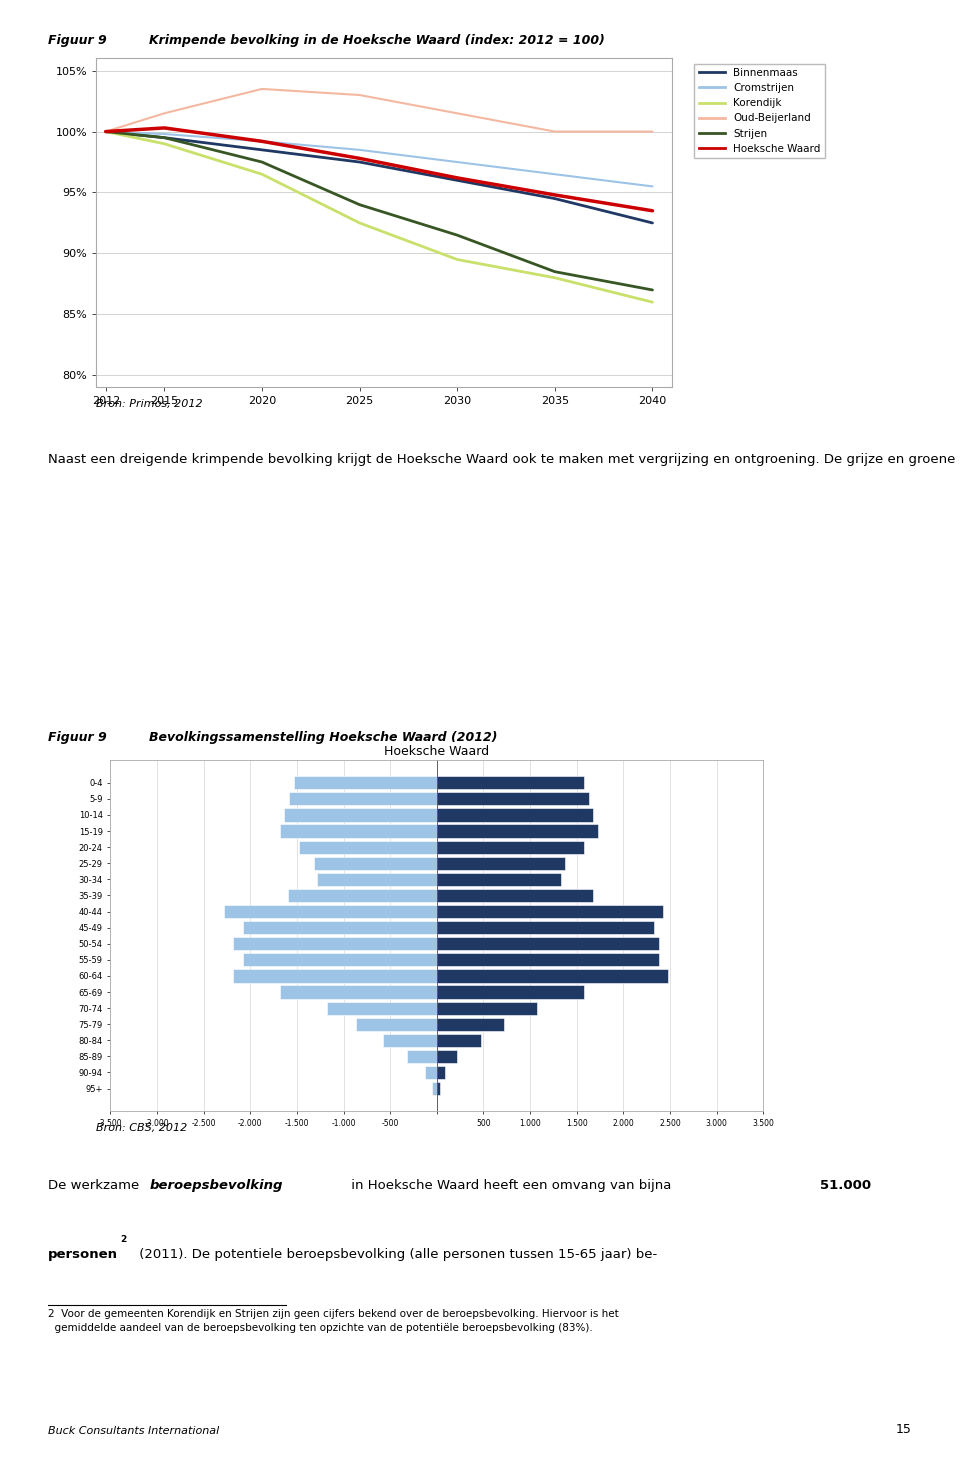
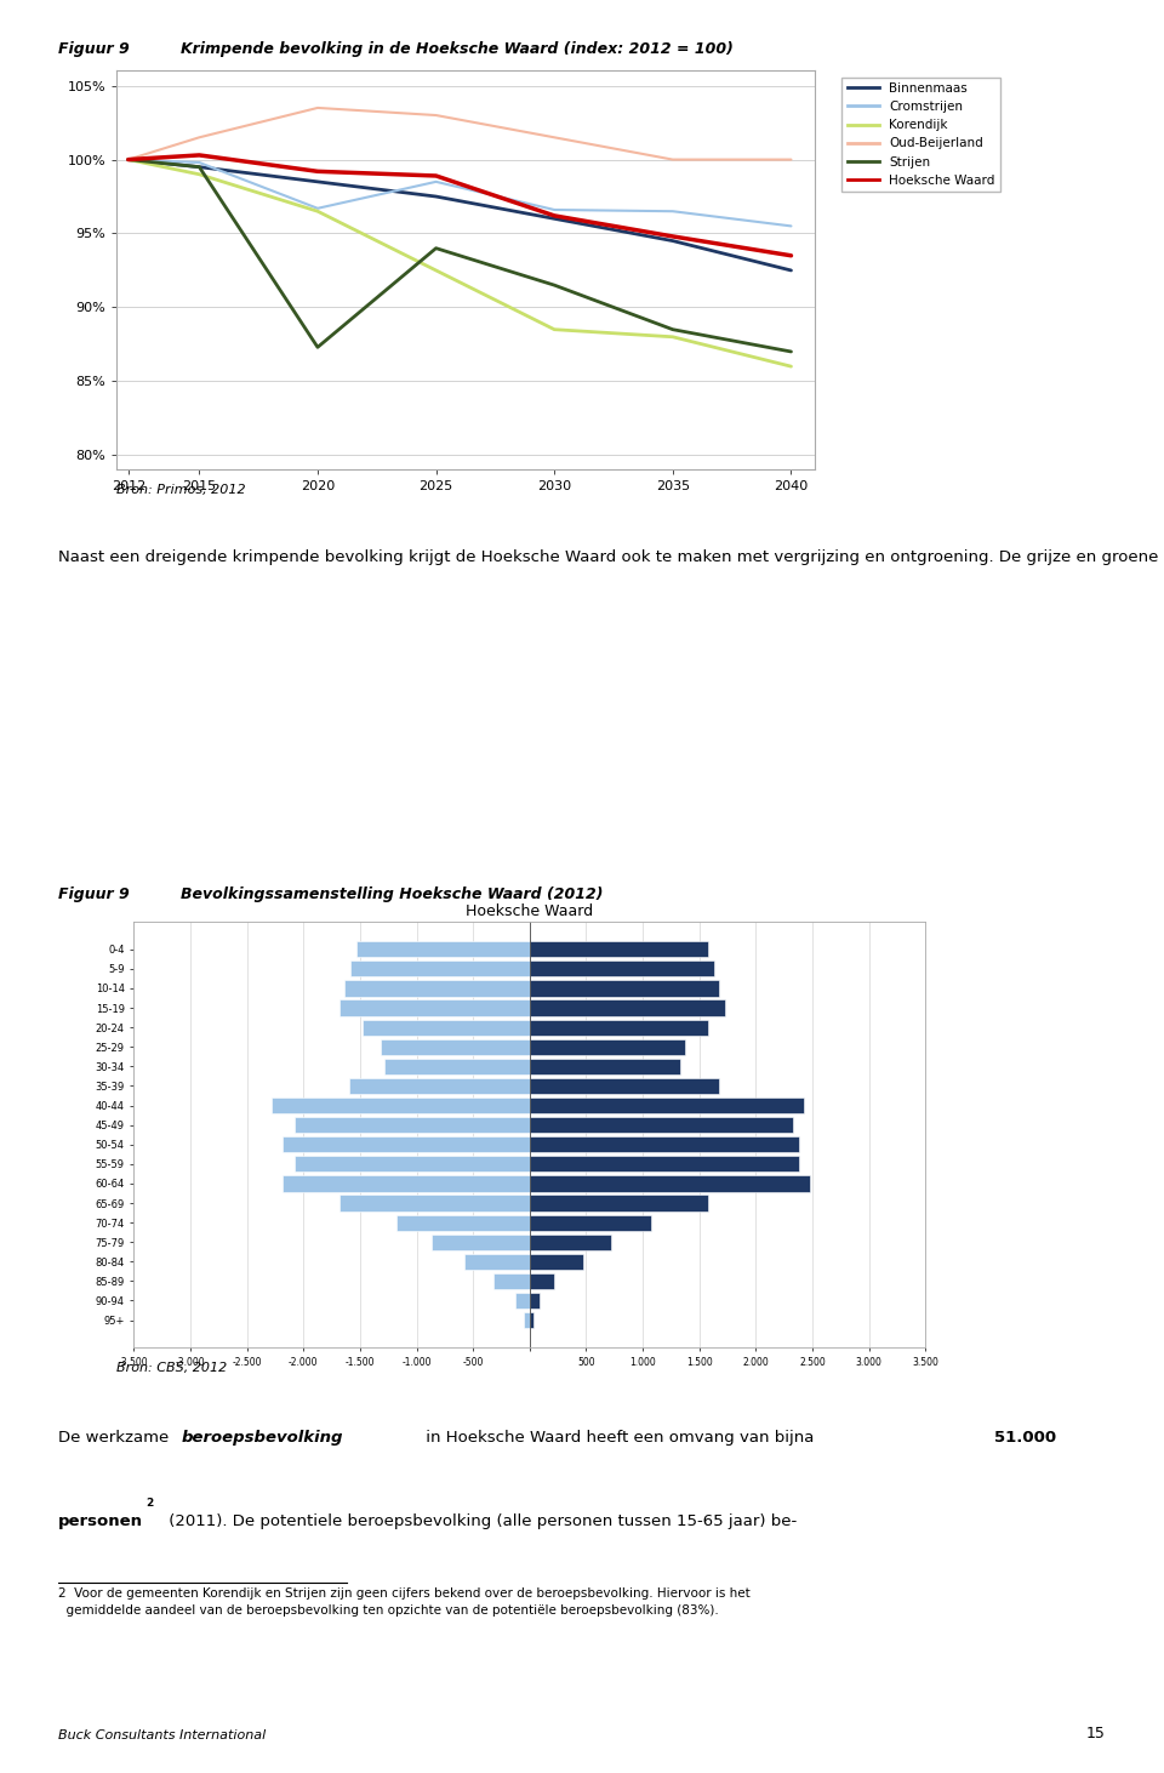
Cromstrijen/2020: 99.2% -> 96.7%
Strijen/2020: 97.5% -> 87.3%
Hoeksche Waard/2025: 97.8% -> 98.9%
Cromstrijen/2030: 97.5% -> 96.6%
Korendijk/2030: 89.5% -> 88.5%
